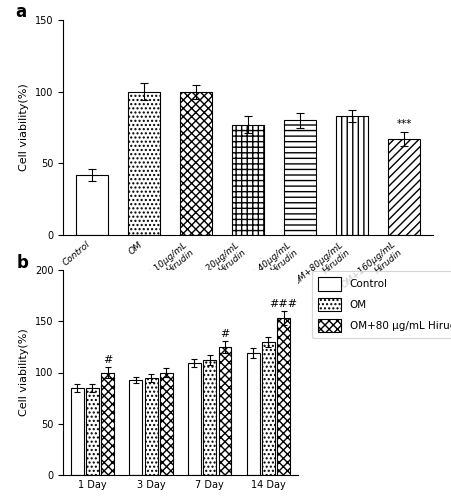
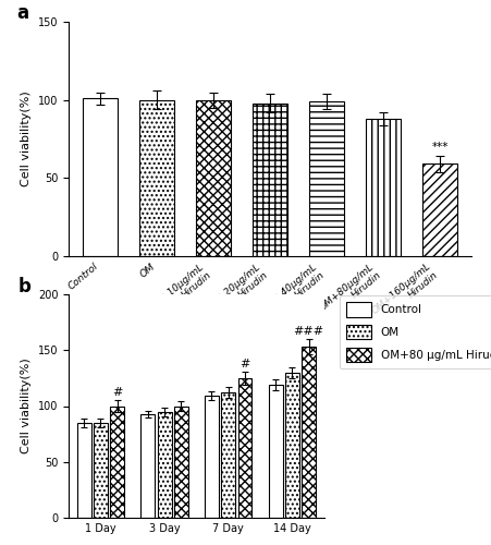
Control: 42 -> 101
OM+20μg/mL Hirudin: 77 -> 98
OM+40μg/mL Hirudin: 80 -> 99
OM+80μg/mL Hirudin: 83 -> 88
OM+160μg/mL Hirudin: 67 -> 59
